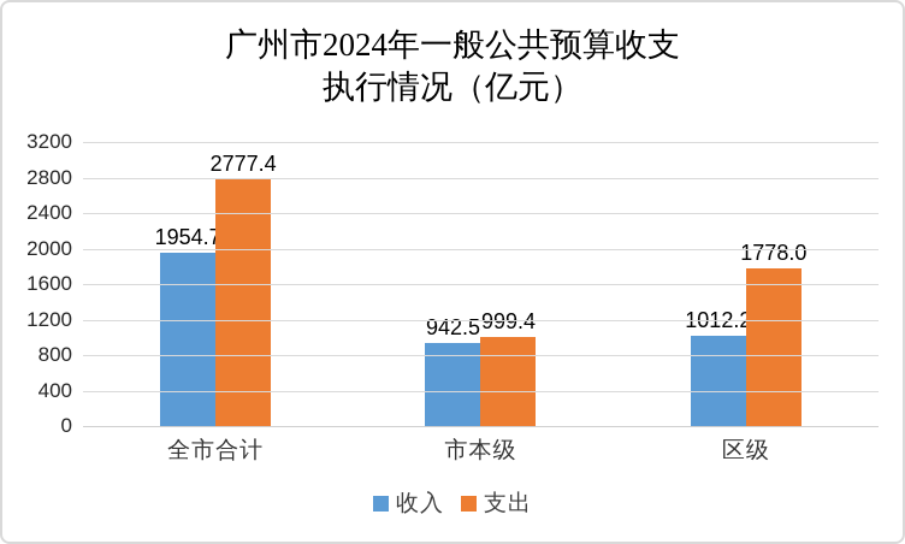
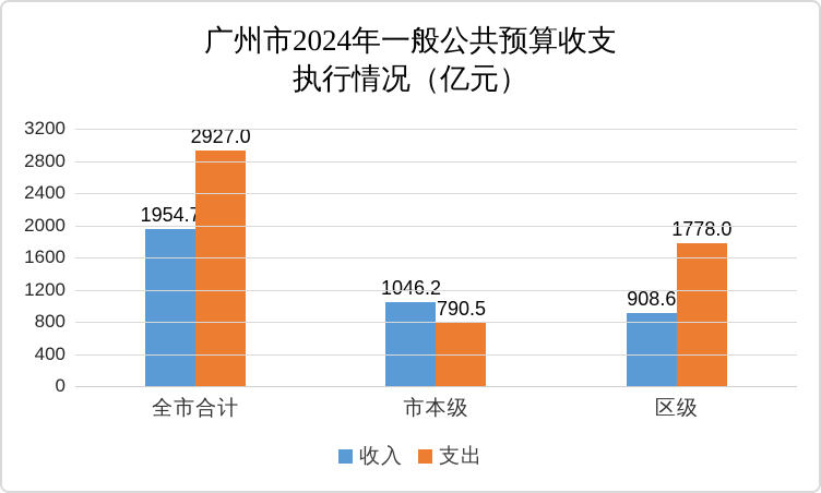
支出/全市合计: 2777.4 -> 2927.0
收入/市本级: 942.5 -> 1046.2
支出/市本级: 999.4 -> 790.5
收入/区级: 1012.2 -> 908.6
